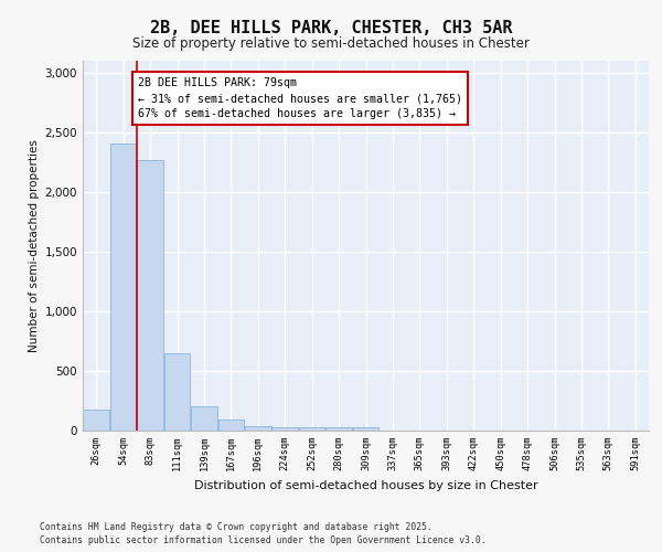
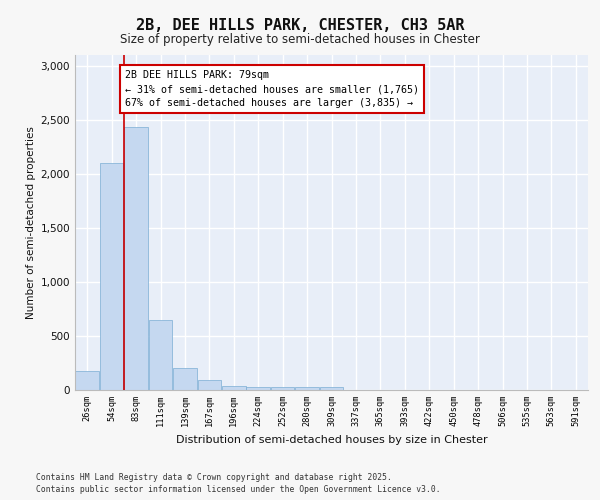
54sqm: 2,410 -> 2,100
83sqm: 2,270 -> 2,430
